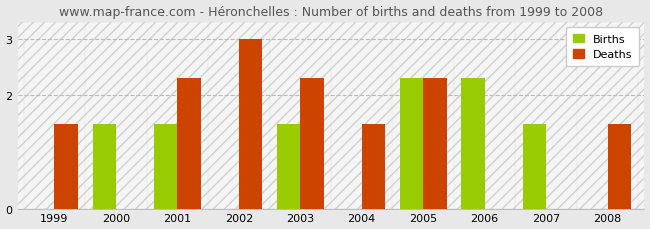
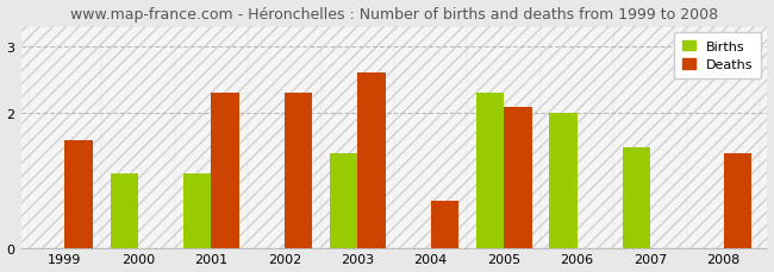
Deaths/1999: 1.5 -> 1.6
Births/2000: 1.5 -> 1.1
Births/2001: 1.5 -> 1.1
Deaths/2002: 3.0 -> 2.3
Births/2003: 1.5 -> 1.4
Deaths/2003: 2.3 -> 2.6
Deaths/2004: 1.5 -> 0.7
Deaths/2005: 2.3 -> 2.1
Births/2006: 2.3 -> 2.0
Deaths/2008: 1.5 -> 1.4
